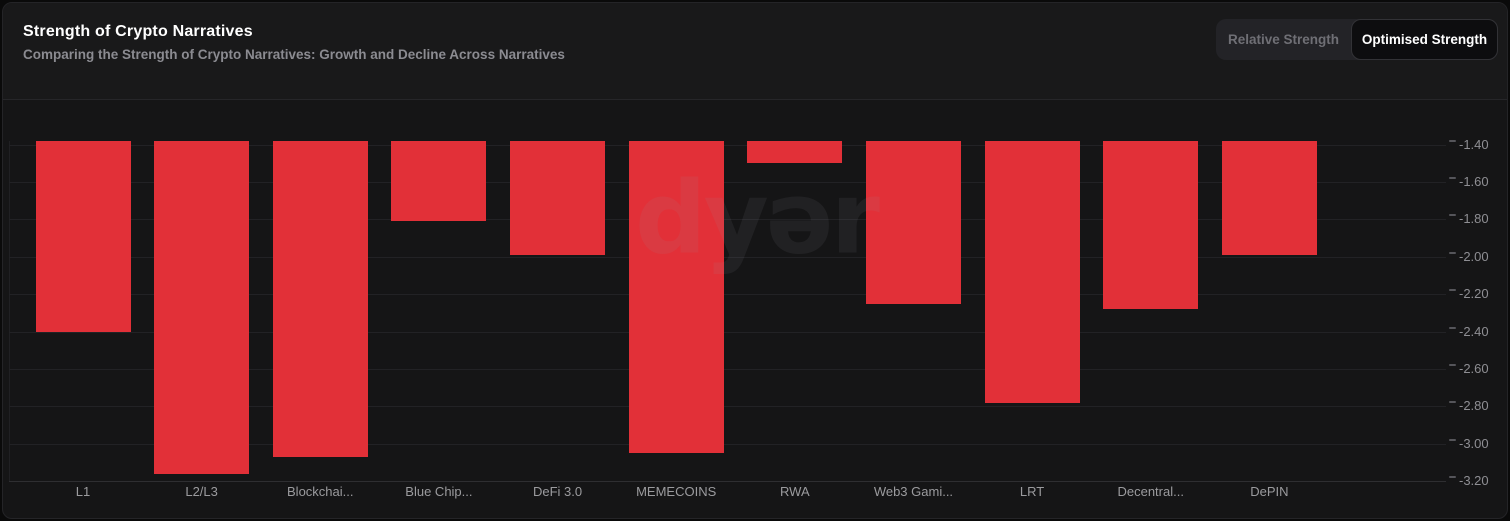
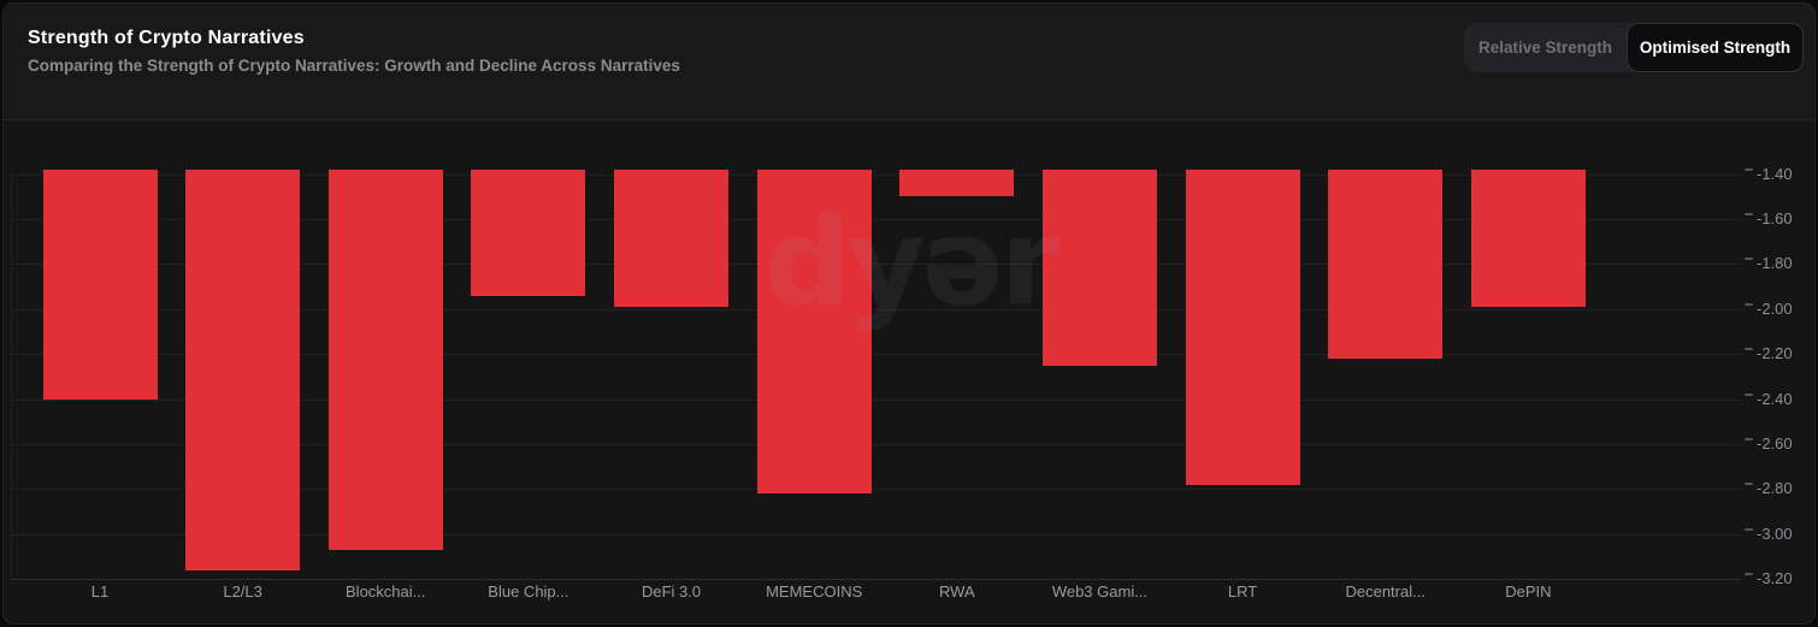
Blue Chip...: -1.81 -> -1.94
MEMECOINS: -3.05 -> -2.82
Decentral...: -2.28 -> -2.22
